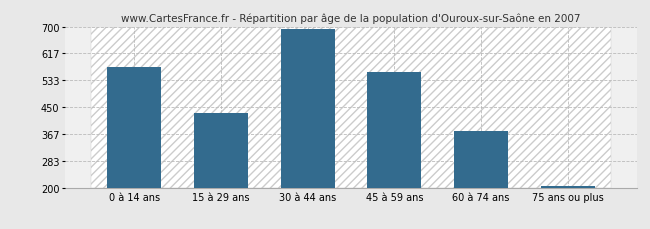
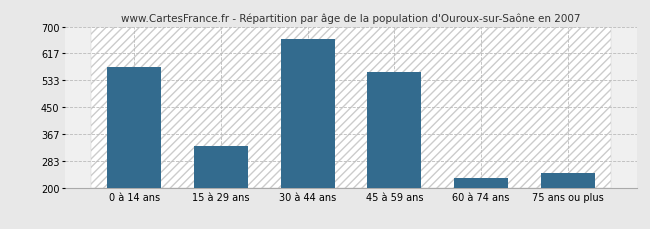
15 à 29 ans: 432 -> 330
30 à 44 ans: 693 -> 660
60 à 74 ans: 375 -> 230
75 ans ou plus: 205 -> 245
